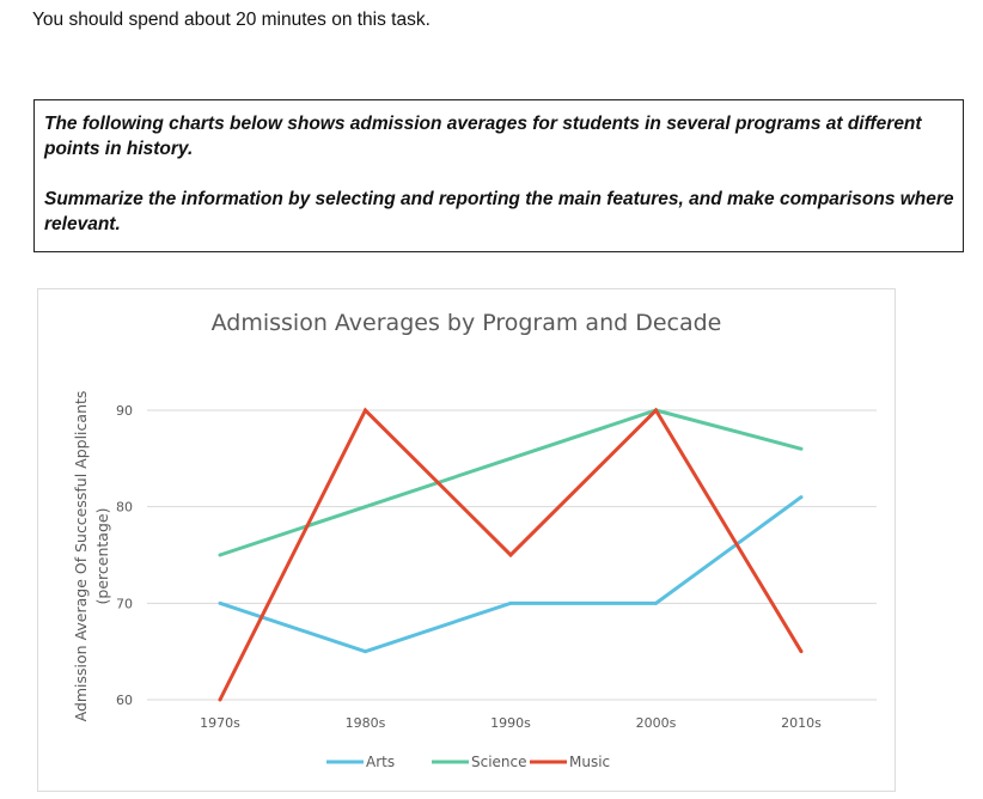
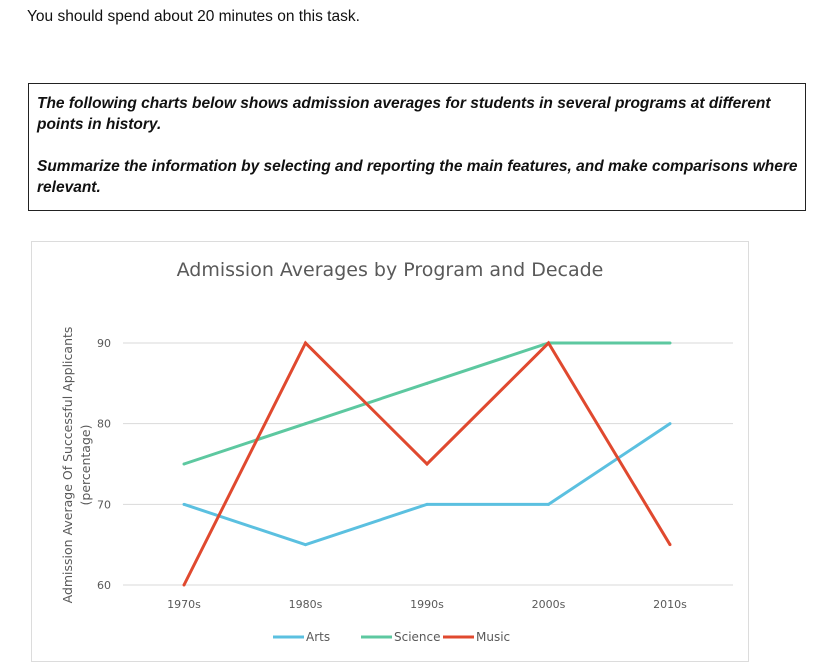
Arts/2010s: 81 -> 80
Science/2010s: 86 -> 90
